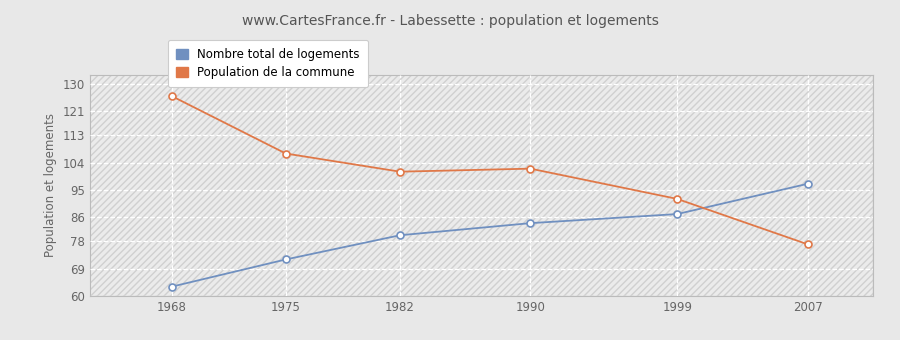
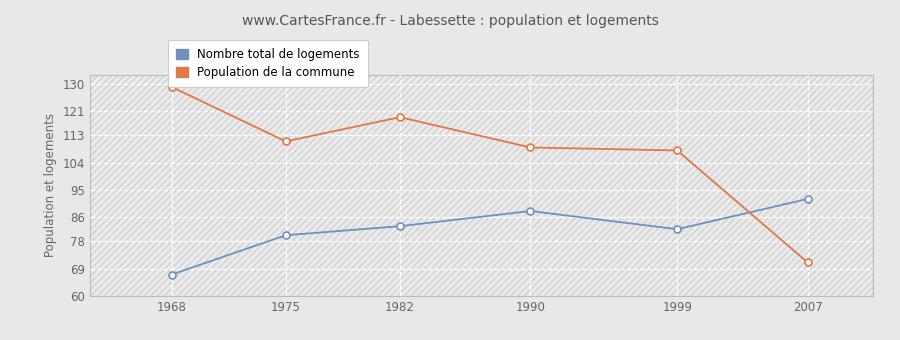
Nombre total de logements/1968: 63 -> 67
Population de la commune/1968: 126 -> 129
Nombre total de logements/1975: 72 -> 80
Population de la commune/1975: 107 -> 111
Nombre total de logements/1982: 80 -> 83
Population de la commune/1982: 101 -> 119
Nombre total de logements/1990: 84 -> 88
Population de la commune/1990: 102 -> 109
Nombre total de logements/1999: 87 -> 82
Population de la commune/1999: 92 -> 108
Nombre total de logements/2007: 97 -> 92
Population de la commune/2007: 77 -> 71
